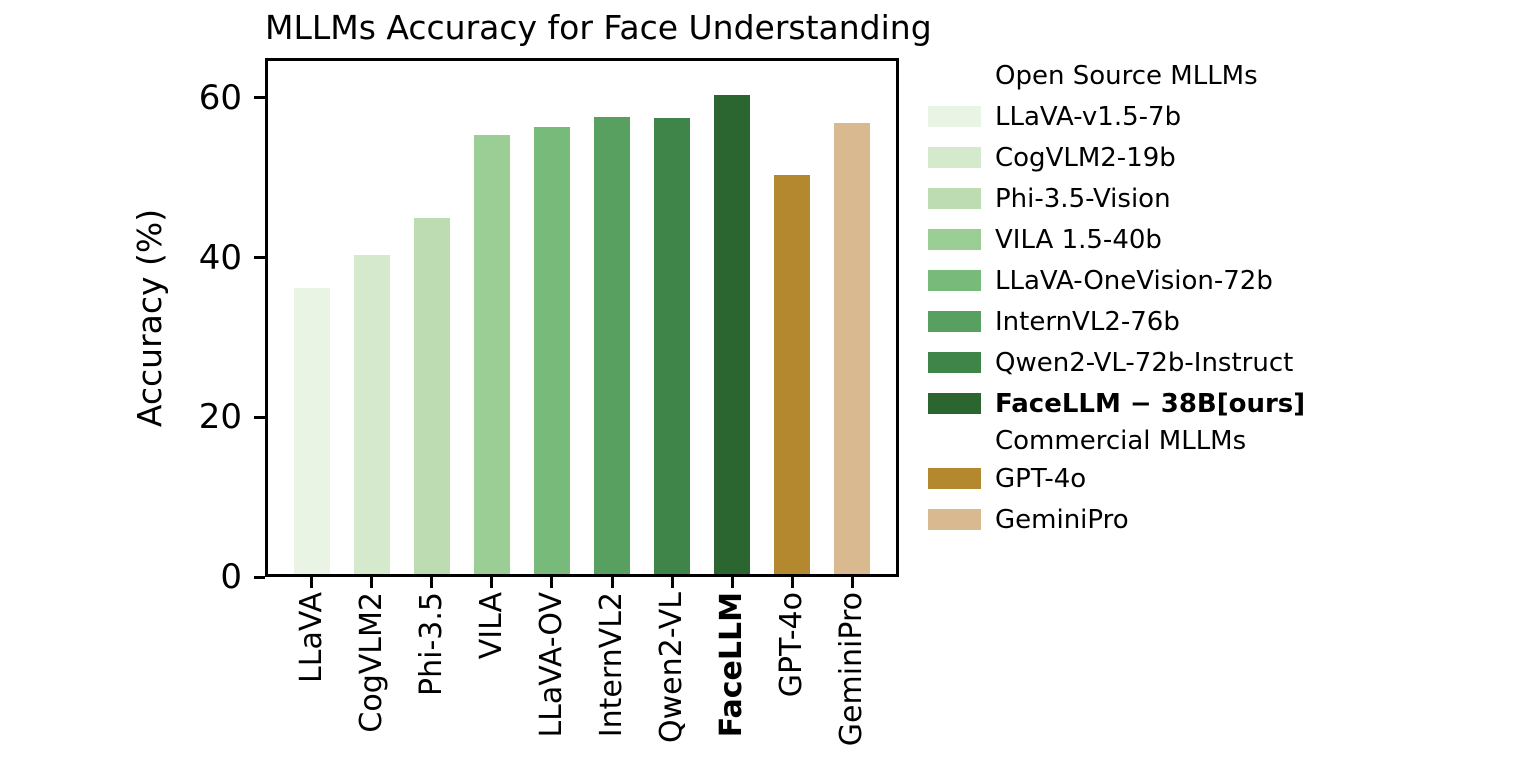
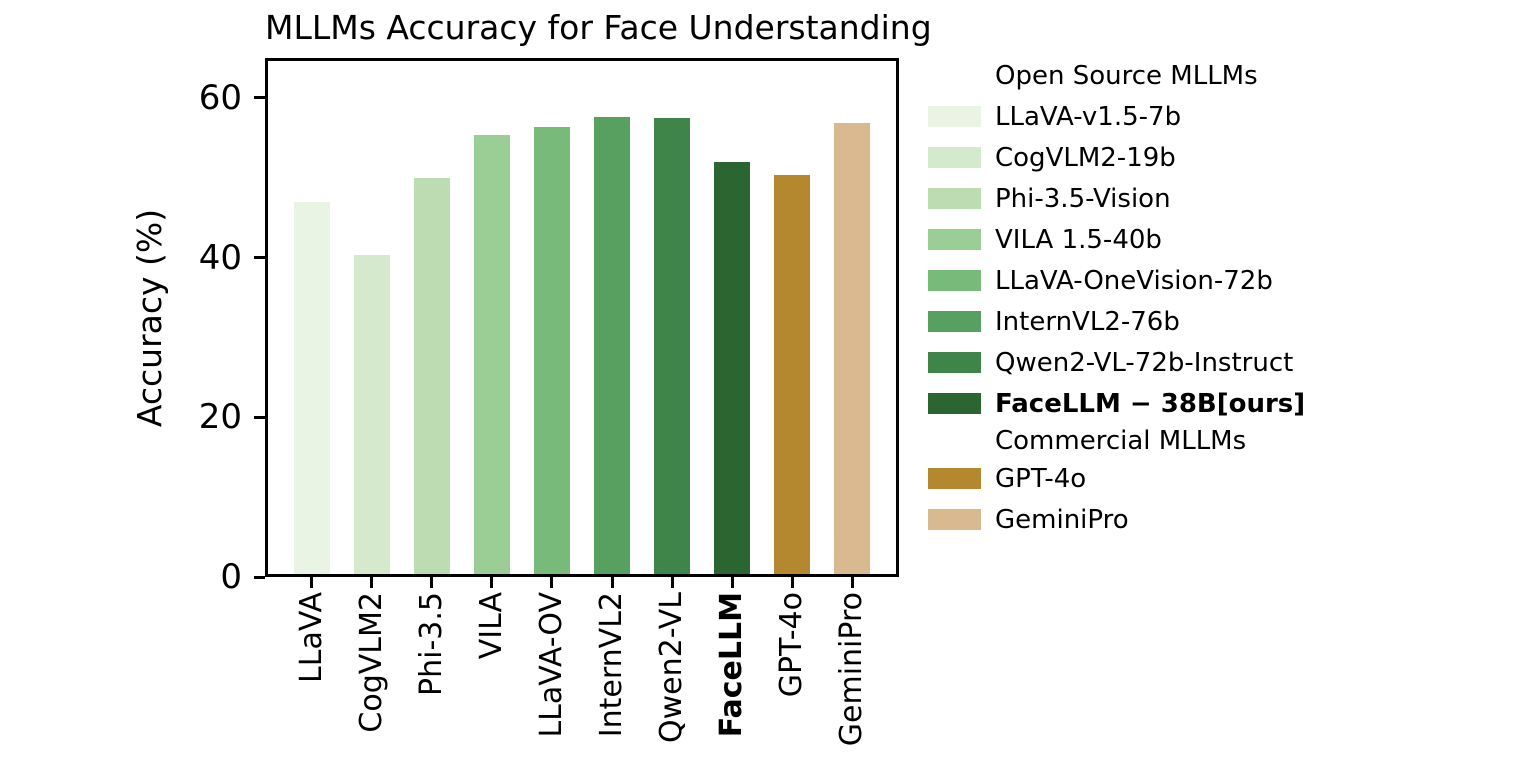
LLaVA: 36 -> 47
Phi-3.5: 45 -> 50
FaceLLM: 60 -> 52
